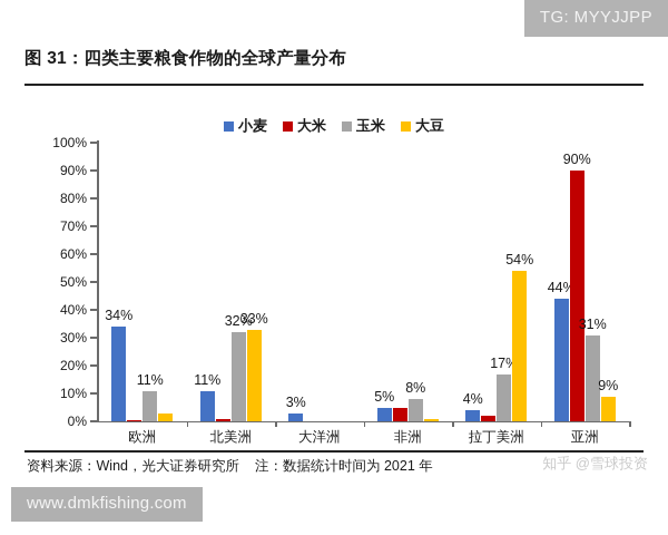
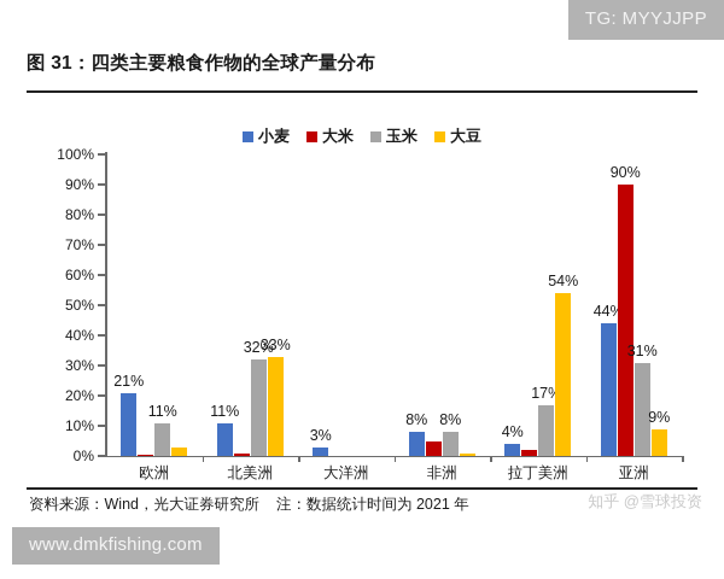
小麦/欧洲: 34% -> 21%
小麦/非洲: 5% -> 8%
